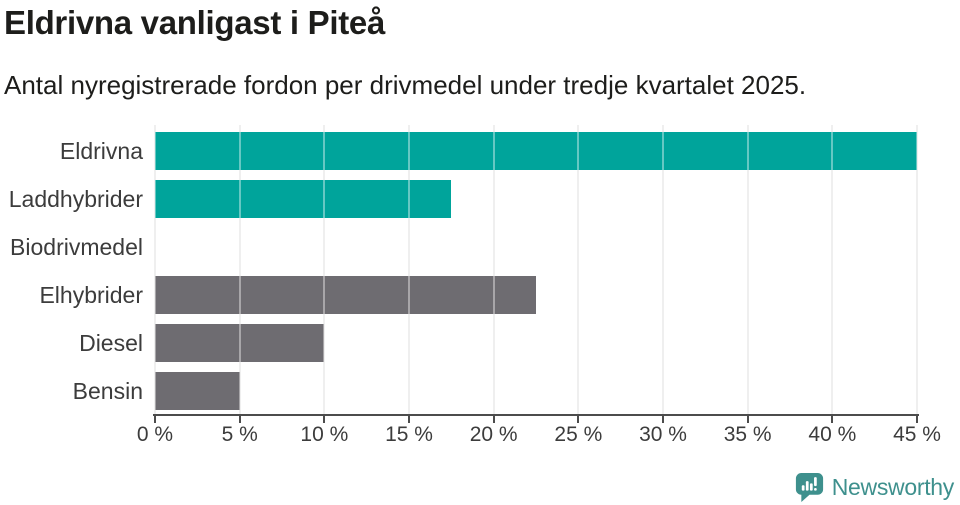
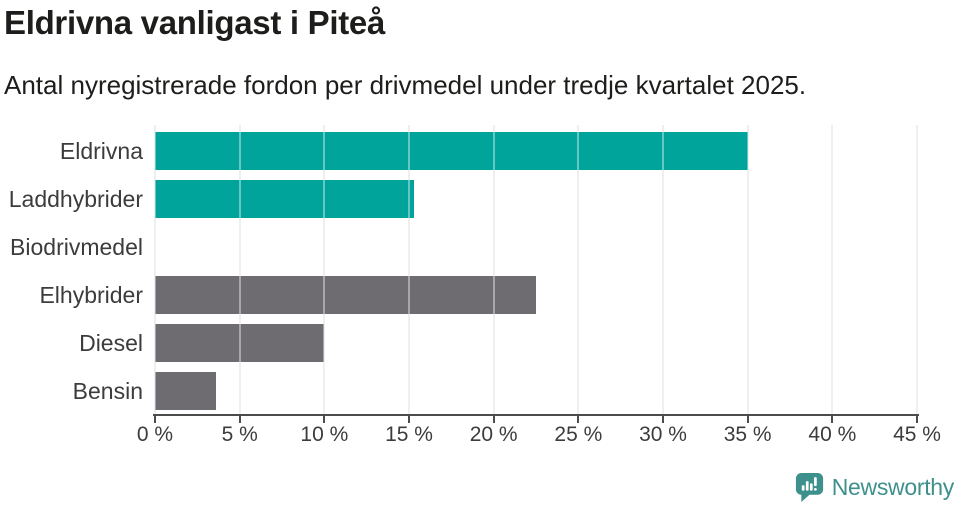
Eldrivna: 45.0% -> 35.0%
Laddhybrider: 17.5% -> 15.3%
Bensin: 5.0% -> 3.6%
